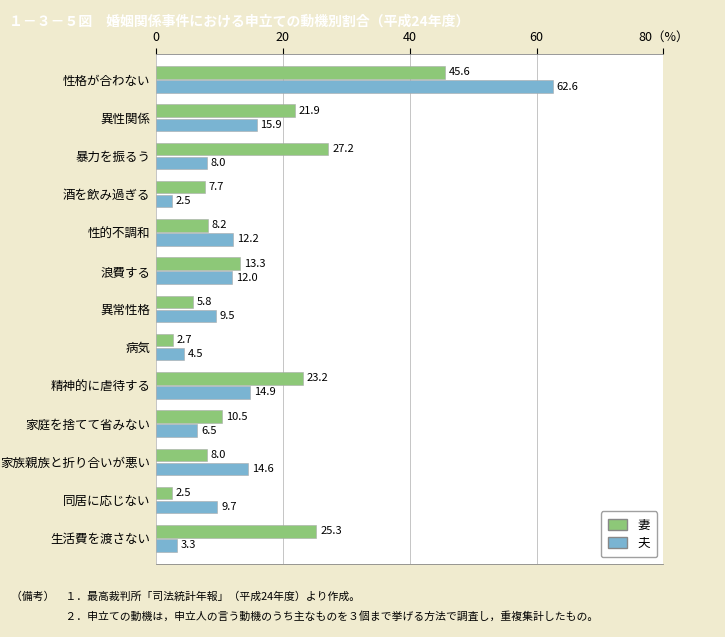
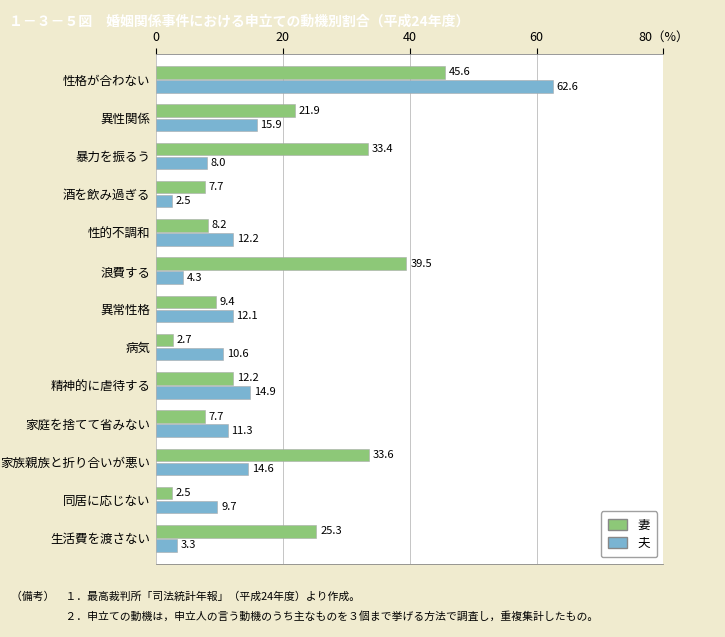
妻/暴力を振るう: 27.2 -> 33.4
妻/浪費する: 13.3 -> 39.5
夫/浪費する: 12.0 -> 4.3
妻/異常性格: 5.8 -> 9.4
夫/異常性格: 9.5 -> 12.1
夫/病気: 4.5 -> 10.6
妻/精神的に虐待する: 23.2 -> 12.2
妻/家庭を捨てて省みない: 10.5 -> 7.7
夫/家庭を捨てて省みない: 6.5 -> 11.3
妻/家族親族と折り合いが悪い: 8.0 -> 33.6
